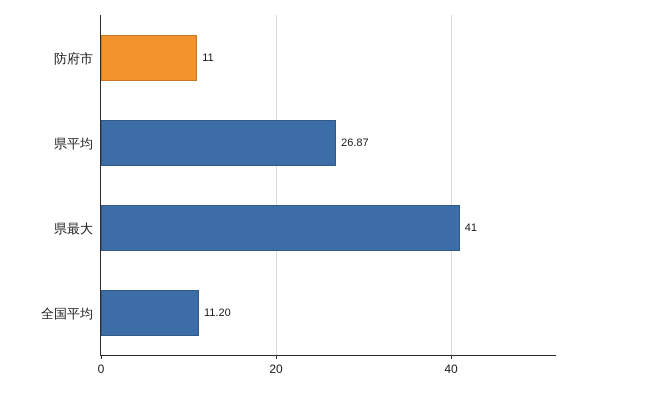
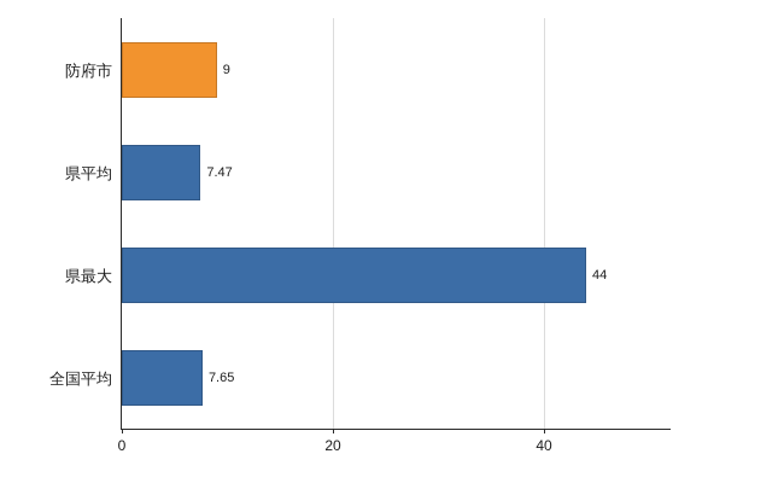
防府市: 11 -> 9
県平均: 26.87 -> 7.47
県最大: 41 -> 44
全国平均: 11.20 -> 7.65
